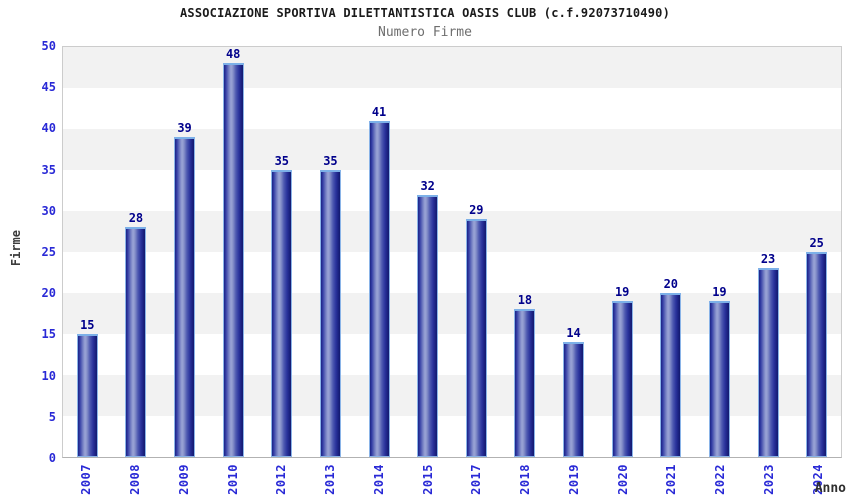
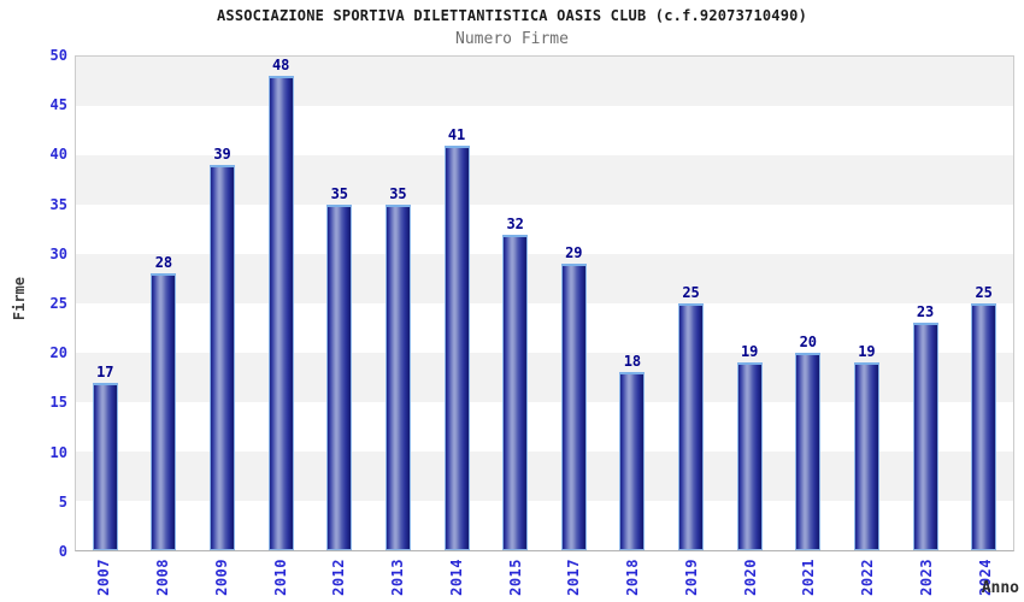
2007: 15 -> 17
2019: 14 -> 25
